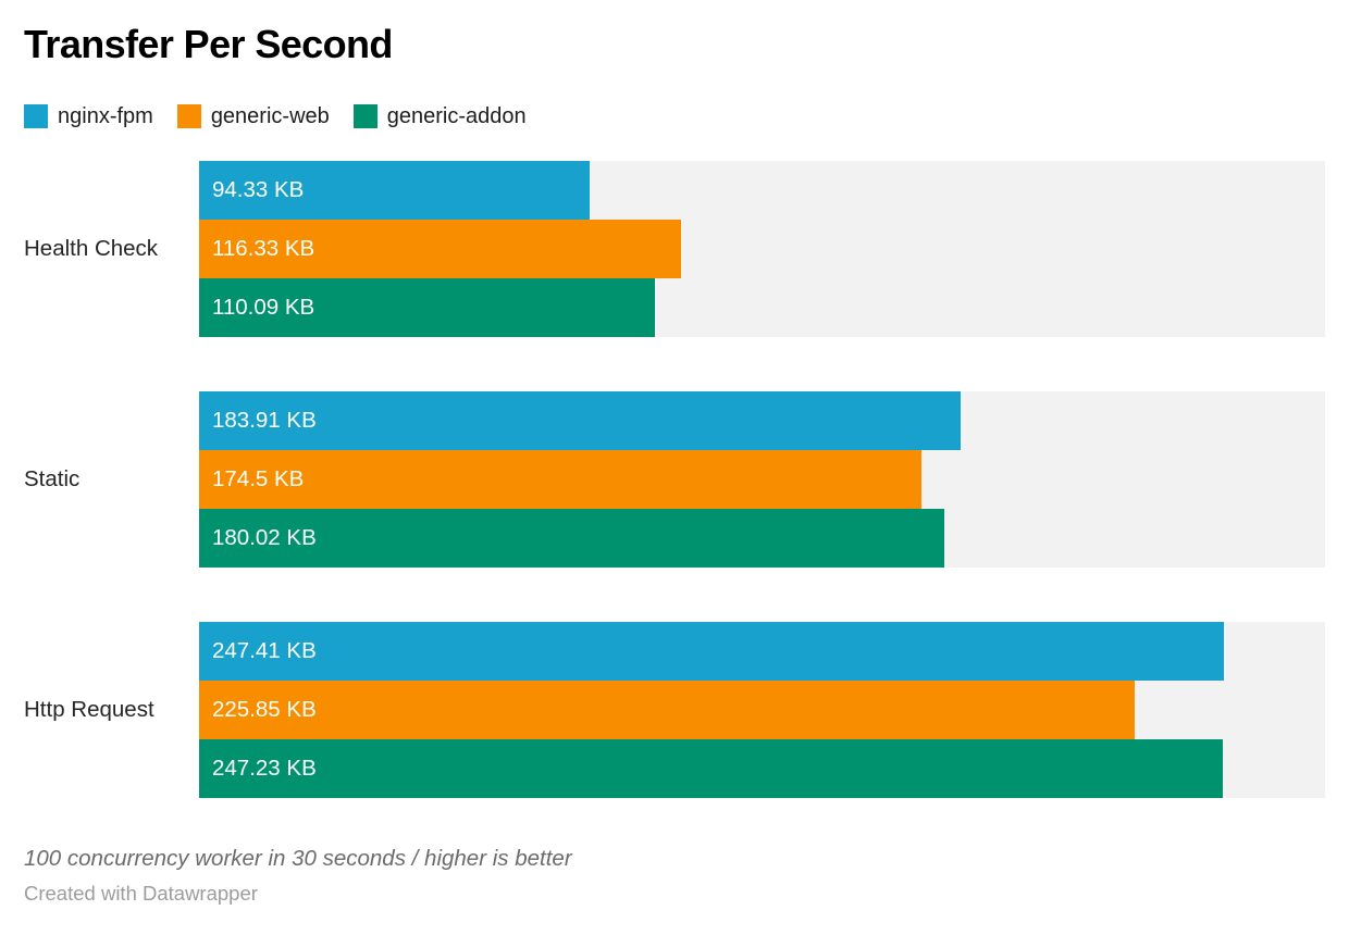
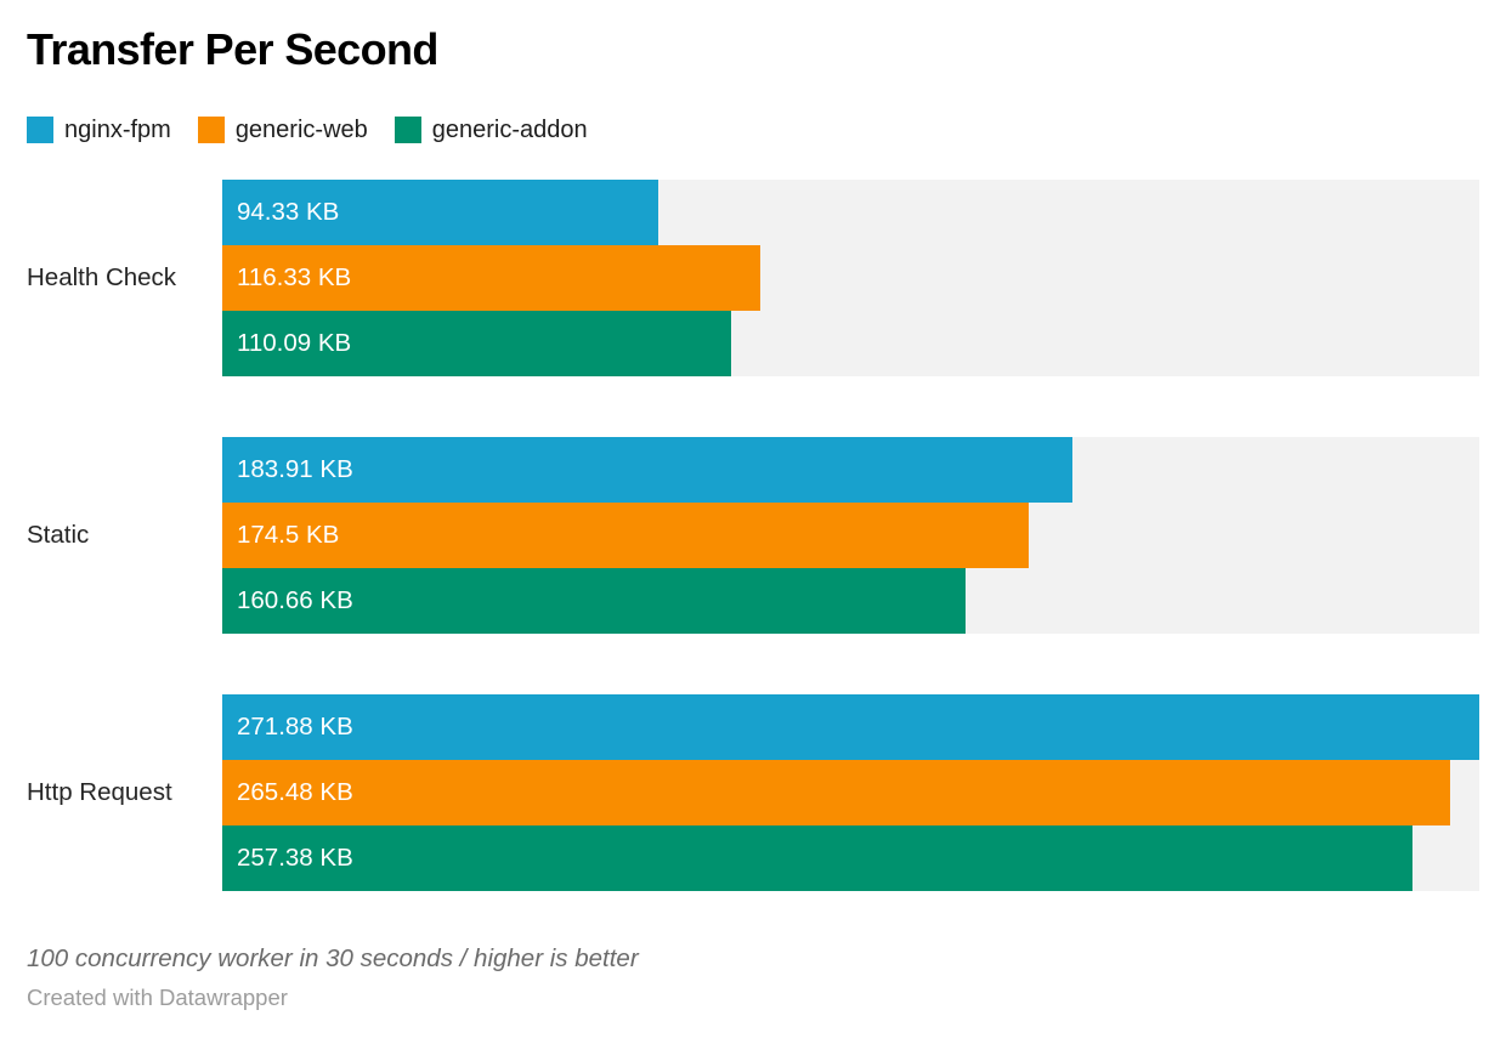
generic-addon/Static: 180.02 -> 160.66
nginx-fpm/Http Request: 247.41 -> 271.88
generic-web/Http Request: 225.85 -> 265.48
generic-addon/Http Request: 247.23 -> 257.38
